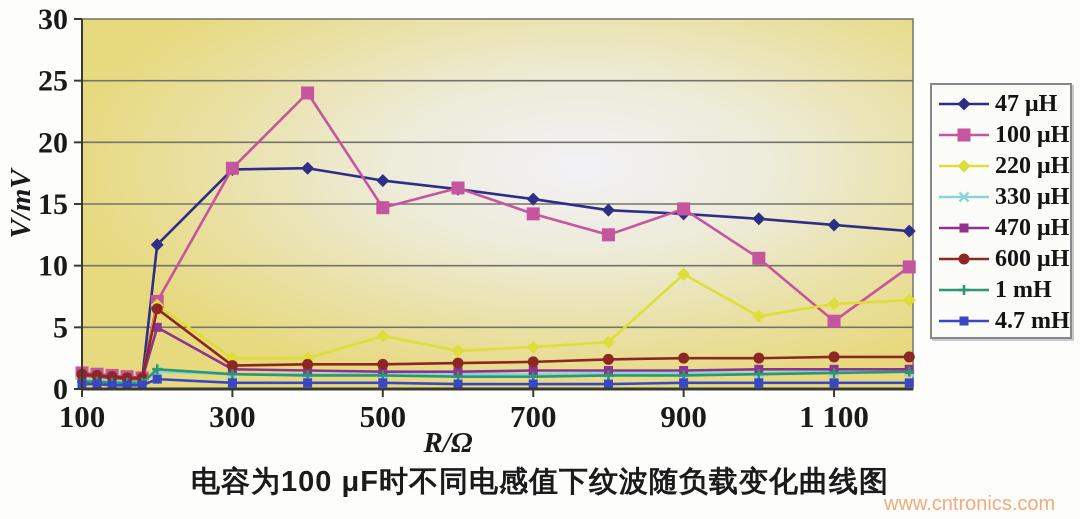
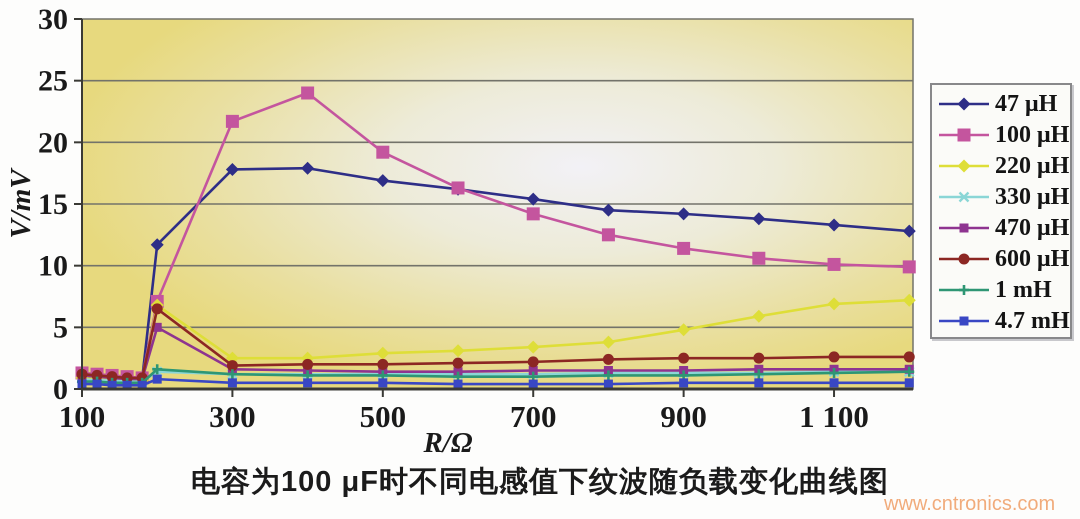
100 μH/300: 17.9 -> 21.7
100 μH/500: 14.7 -> 19.2
220 μH/500: 4.3 -> 2.9
100 μH/900: 14.6 -> 11.4
220 μH/900: 9.3 -> 4.8
100 μH/1100: 5.5 -> 10.1
